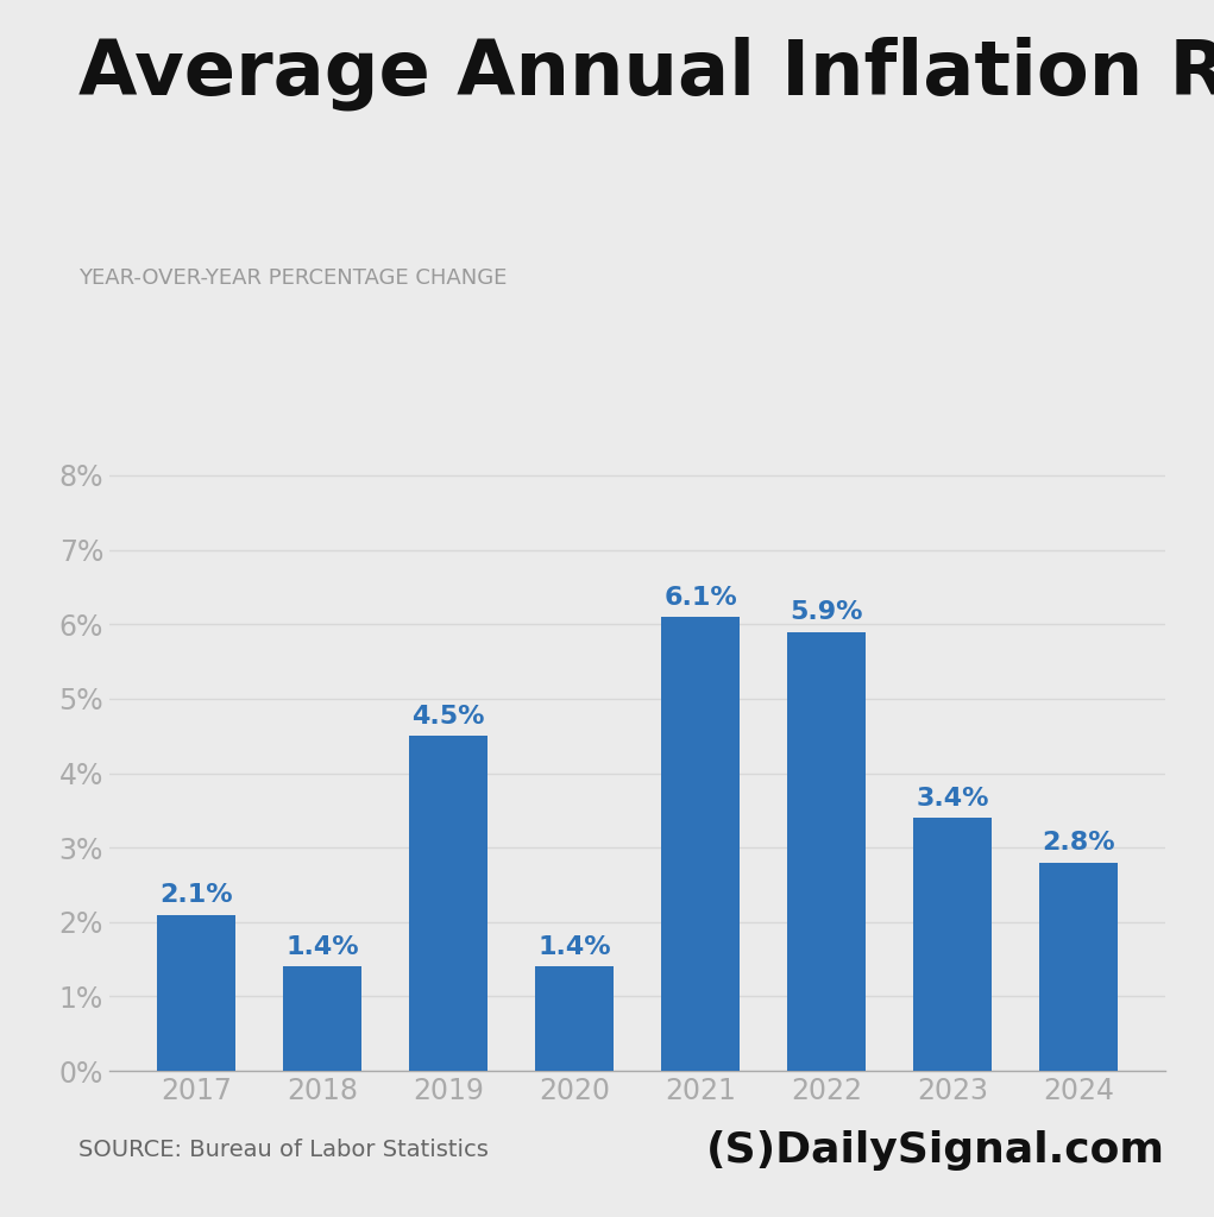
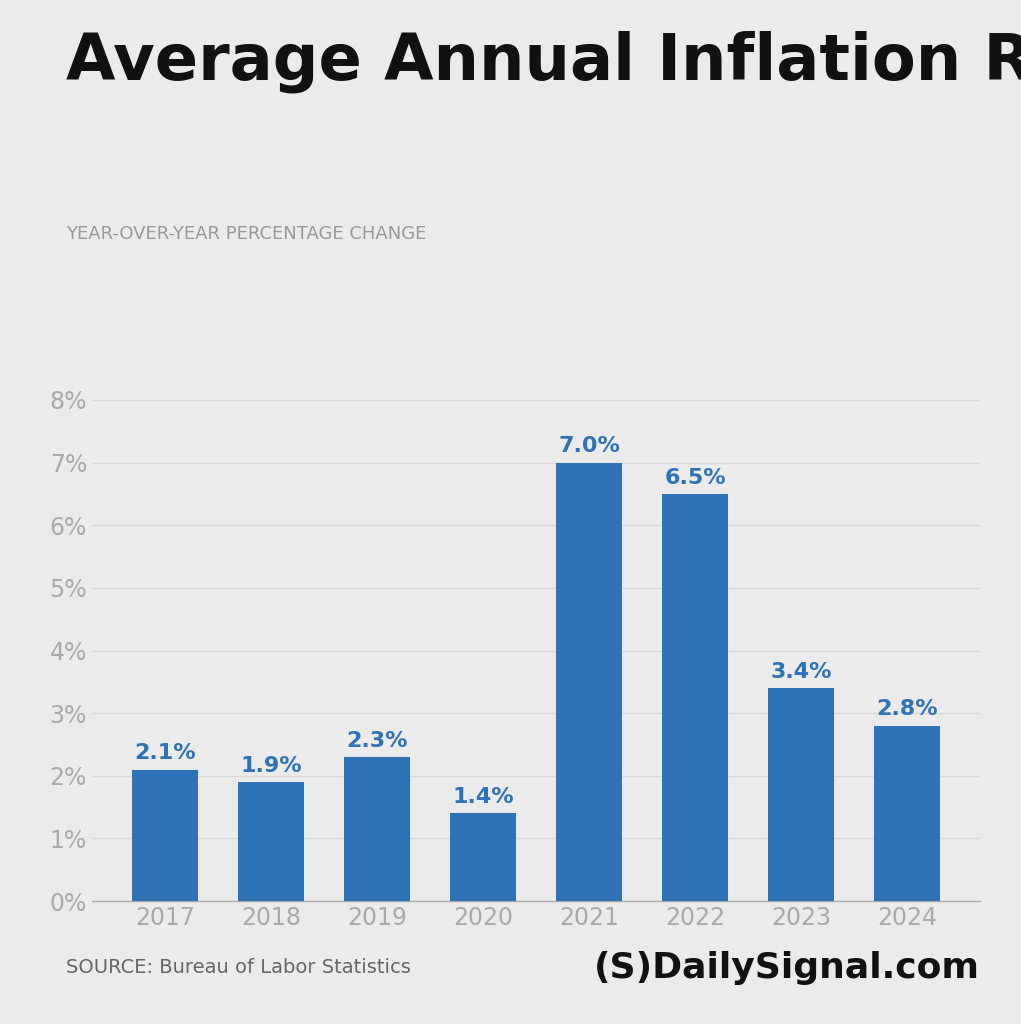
2018: 1.4% -> 1.9%
2019: 4.5% -> 2.3%
2021: 6.1% -> 7.0%
2022: 5.9% -> 6.5%
